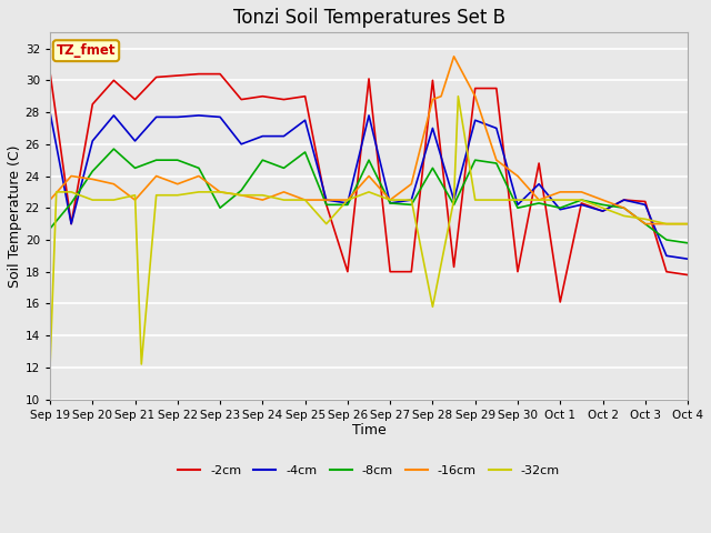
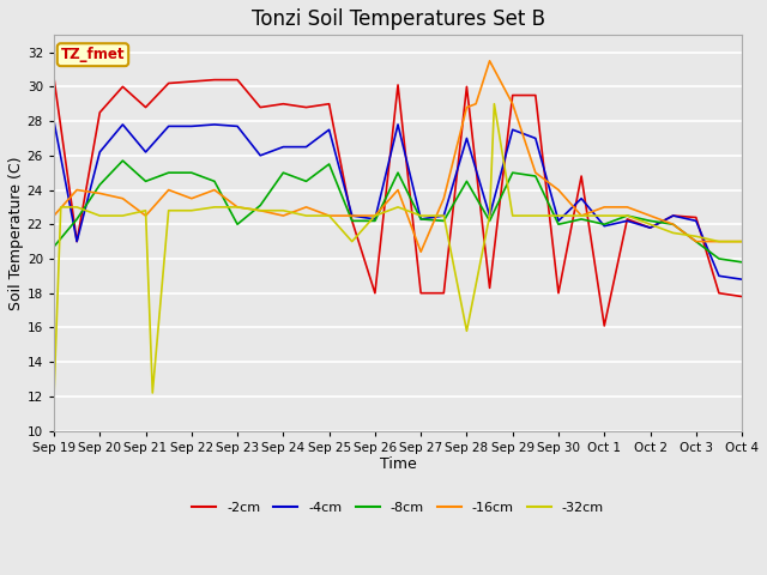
-16cm/Sep 27: 22.5 -> 20.4
